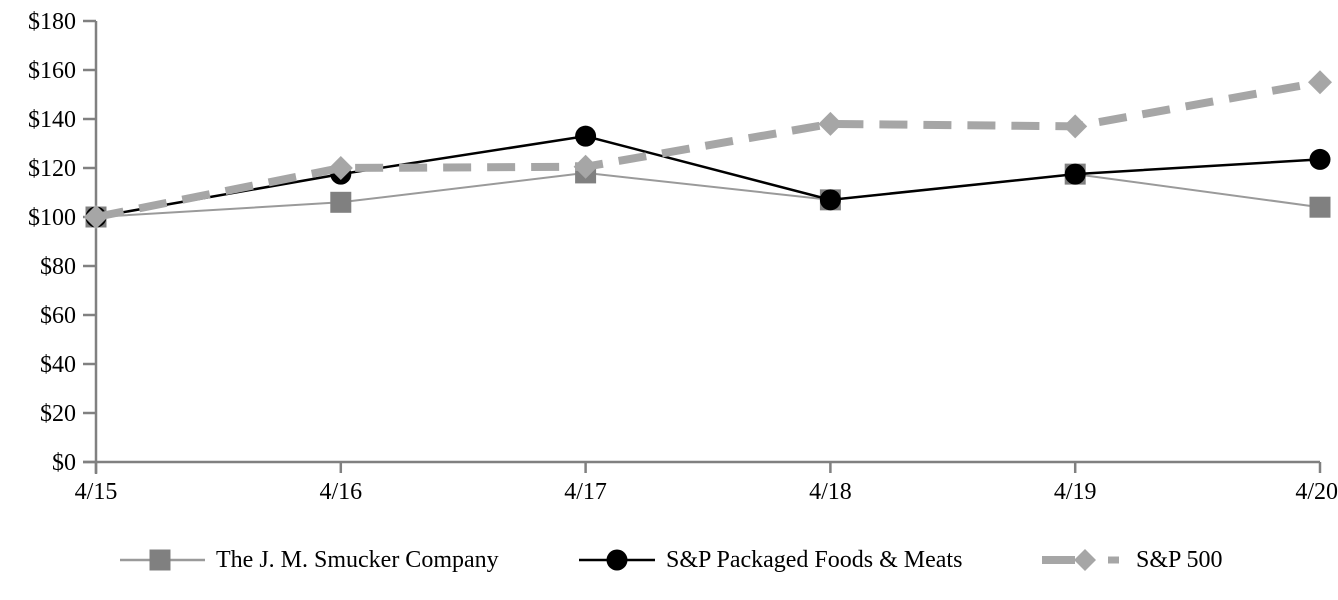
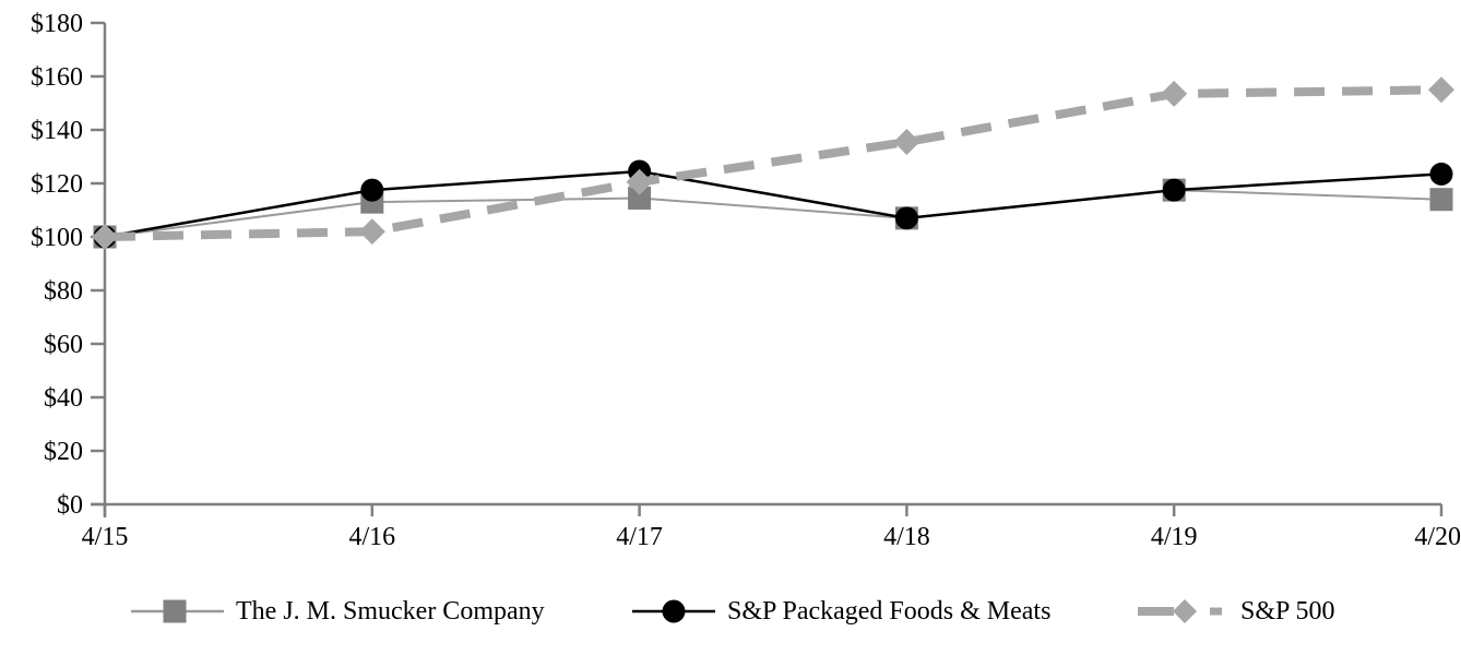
The J. M. Smucker Company/4/16: $106 -> $113
S&P 500/4/16: $120 -> $102
The J. M. Smucker Company/4/17: $118 -> $114
S&P Packaged Foods & Meats/4/17: $133 -> $124
S&P 500/4/18: $138 -> $136
S&P 500/4/19: $137 -> $154
The J. M. Smucker Company/4/20: $104 -> $114
